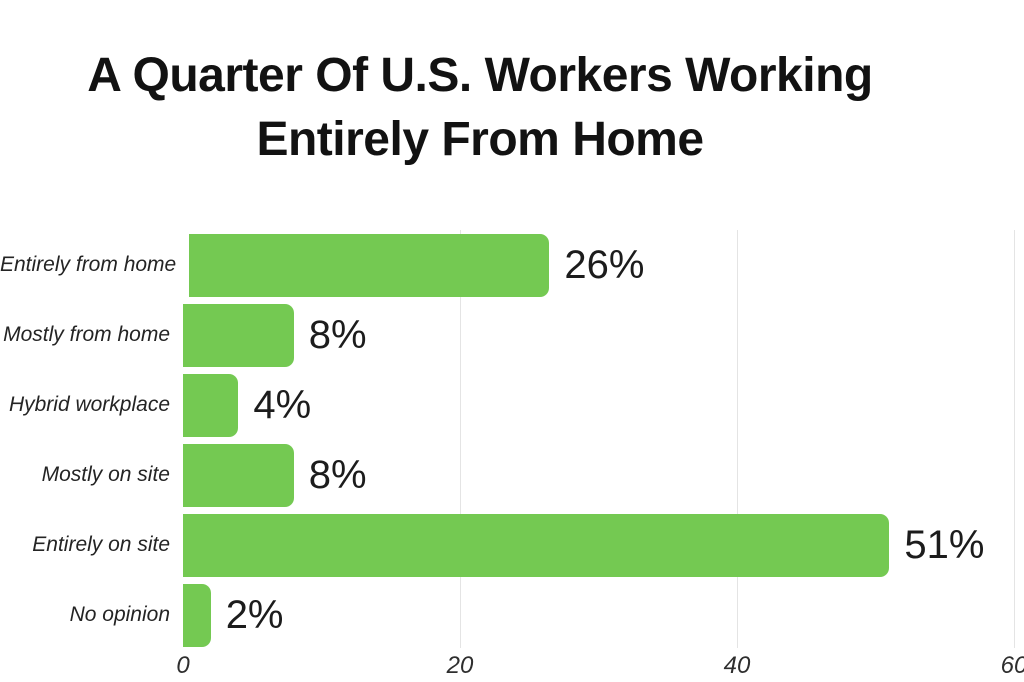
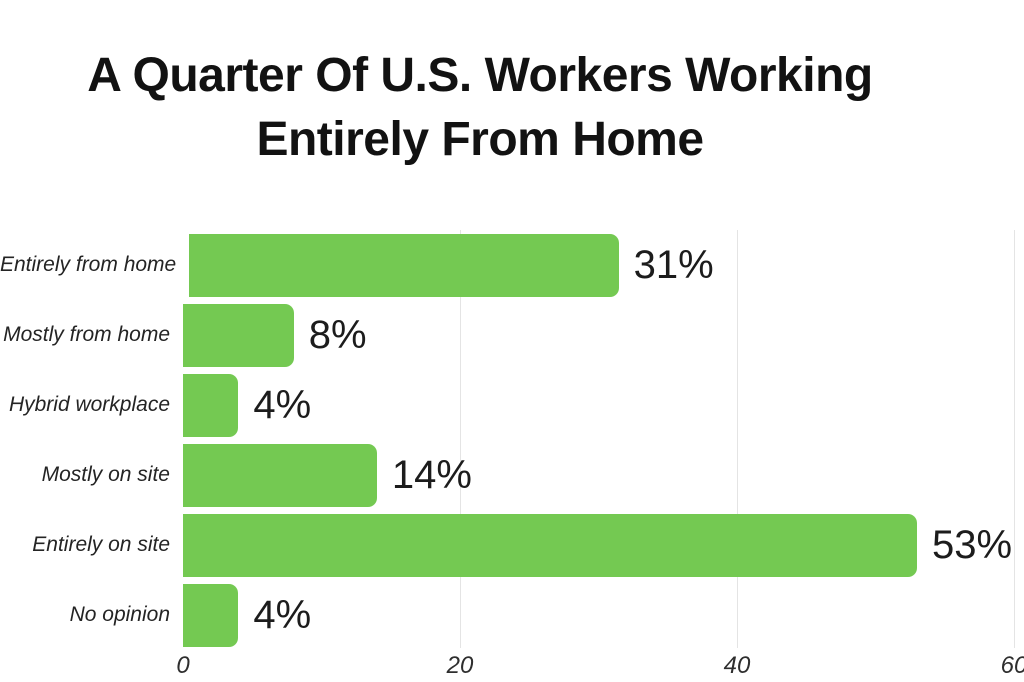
Entirely from home: 26% -> 31%
Mostly on site: 8% -> 14%
Entirely on site: 51% -> 53%
No opinion: 2% -> 4%
